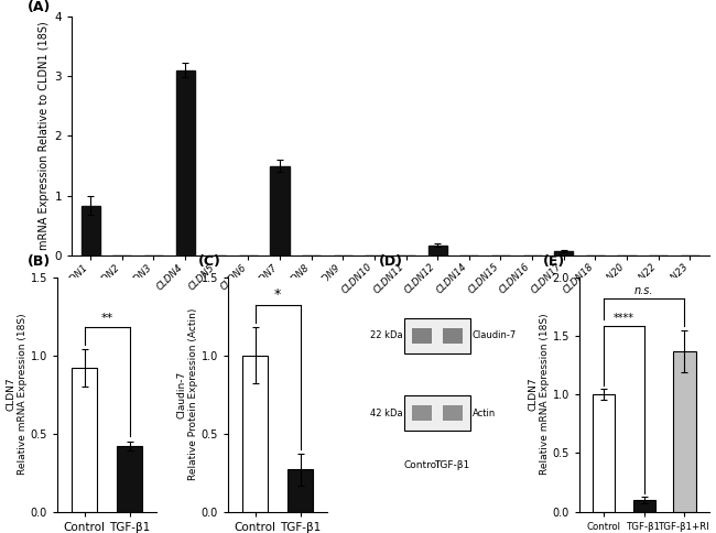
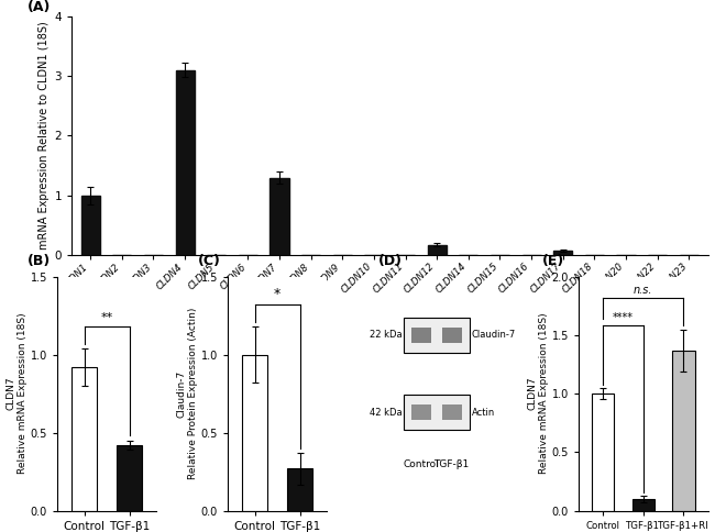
CLDN1: 0.84 -> 1.00
CLDN7: 1.50 -> 1.30
